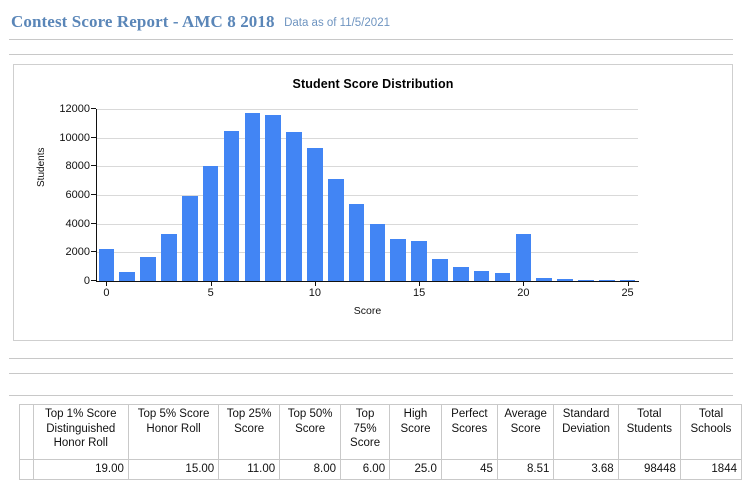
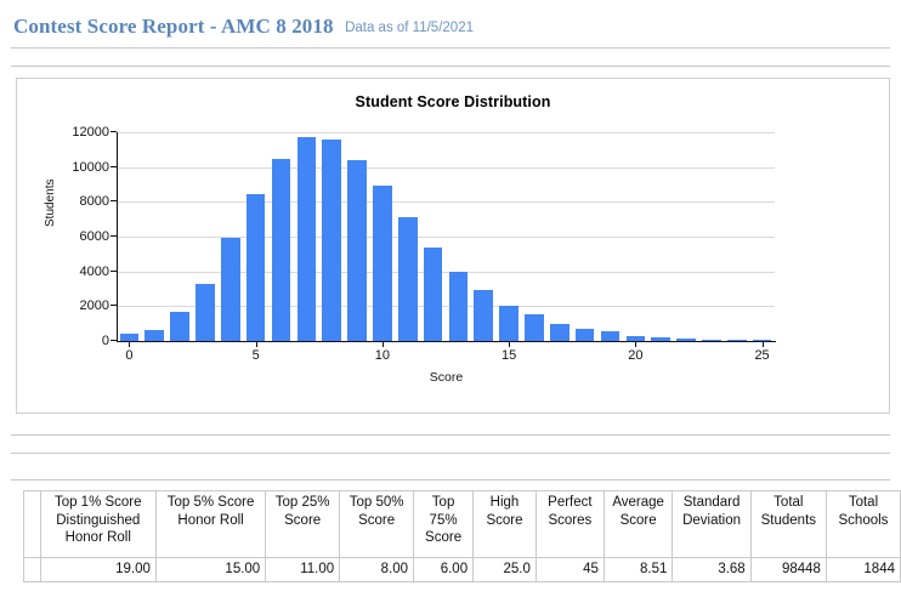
0: 2200 -> 400
5: 8000 -> 8400
10: 9300 -> 8900
15: 2800 -> 2000
20: 3300 -> 300
